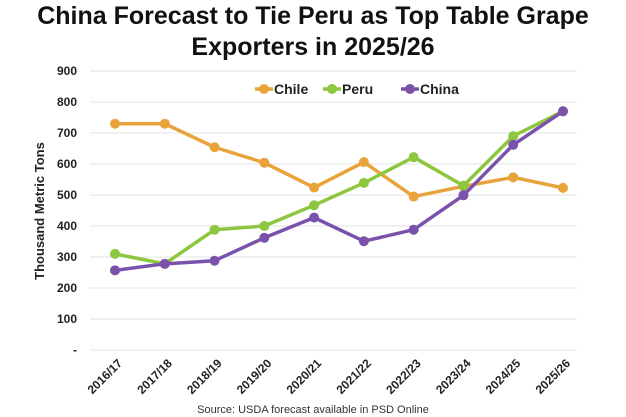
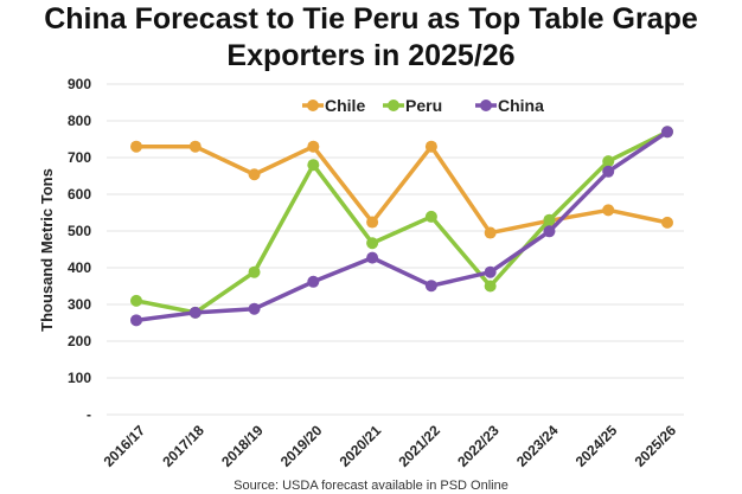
Chile/2019/20: 600 -> 730
Peru/2019/20: 400 -> 680
Chile/2021/22: 610 -> 730
Peru/2022/23: 620 -> 350
